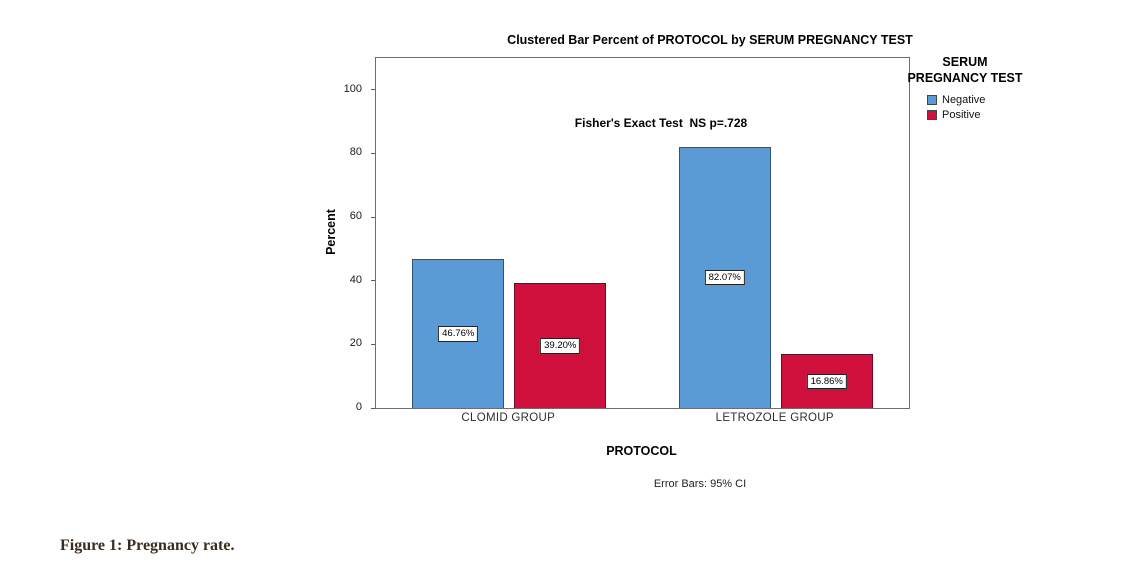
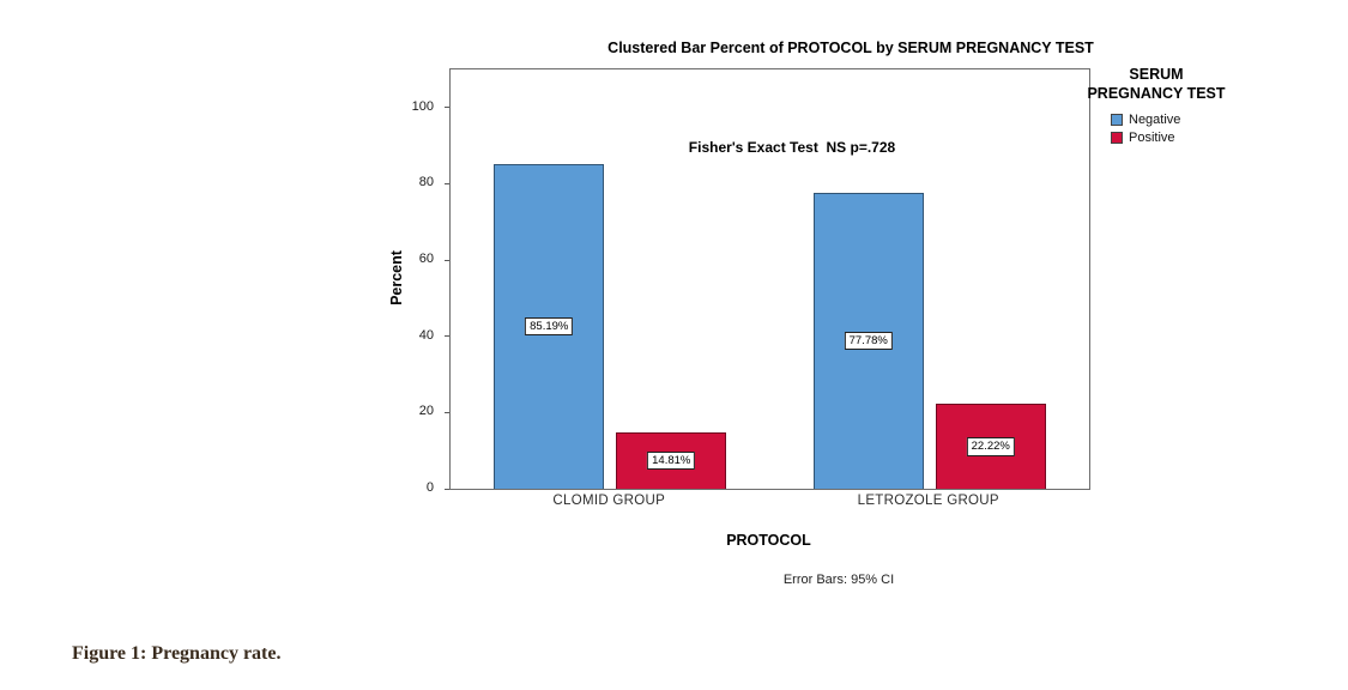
Negative/CLOMID GROUP: 46.76% -> 85.19%
Positive/CLOMID GROUP: 39.20% -> 14.81%
Negative/LETROZOLE GROUP: 82.07% -> 77.78%
Positive/LETROZOLE GROUP: 16.86% -> 22.22%
